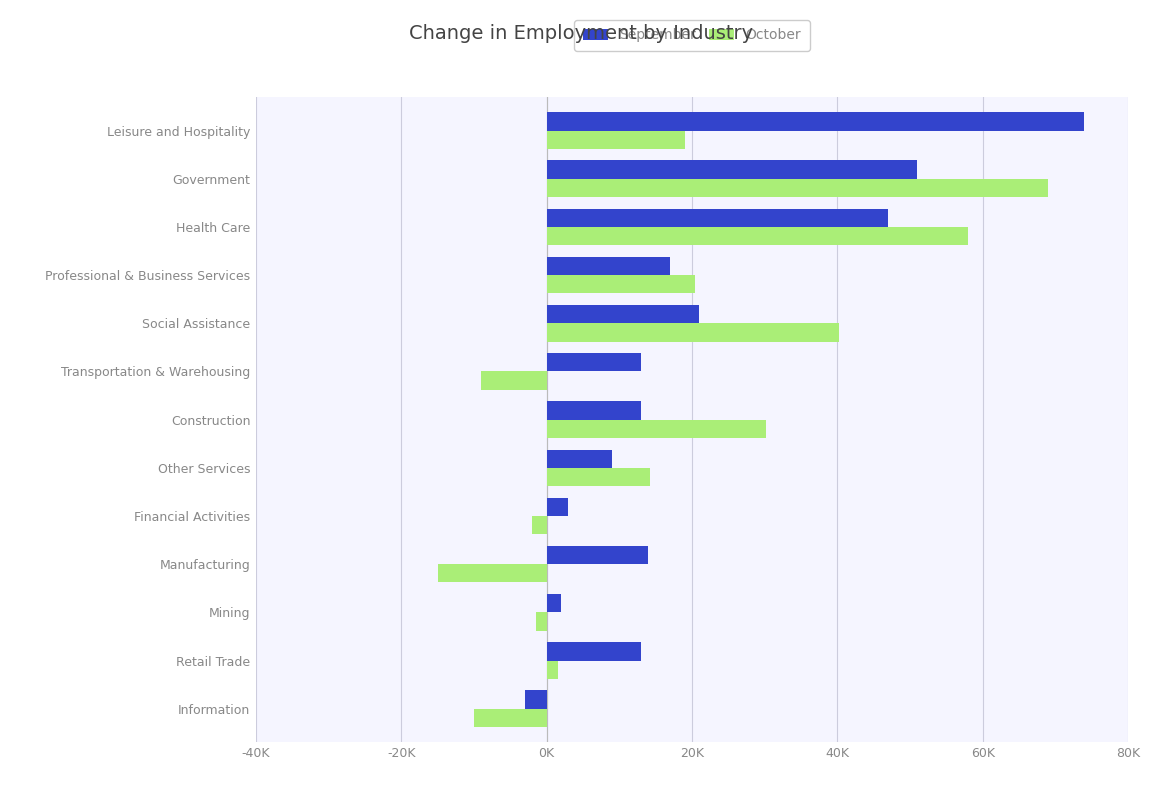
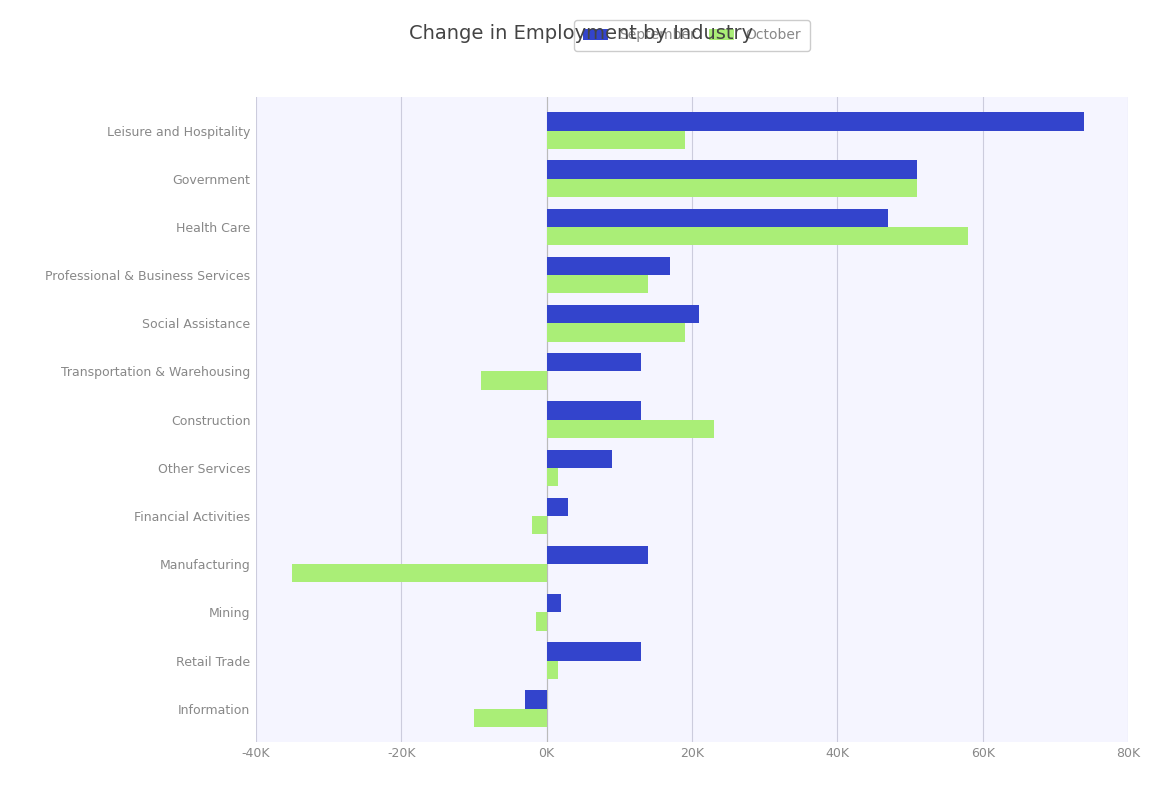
October/Government: 69.0K -> 51.0K
October/Professional & Business Services: 20.4K -> 14.0K
October/Social Assistance: 40.2K -> 19.0K
October/Construction: 30.2K -> 23.0K
October/Other Services: 14.2K -> 1.5K
October/Manufacturing: -15.0K -> -35.0K
